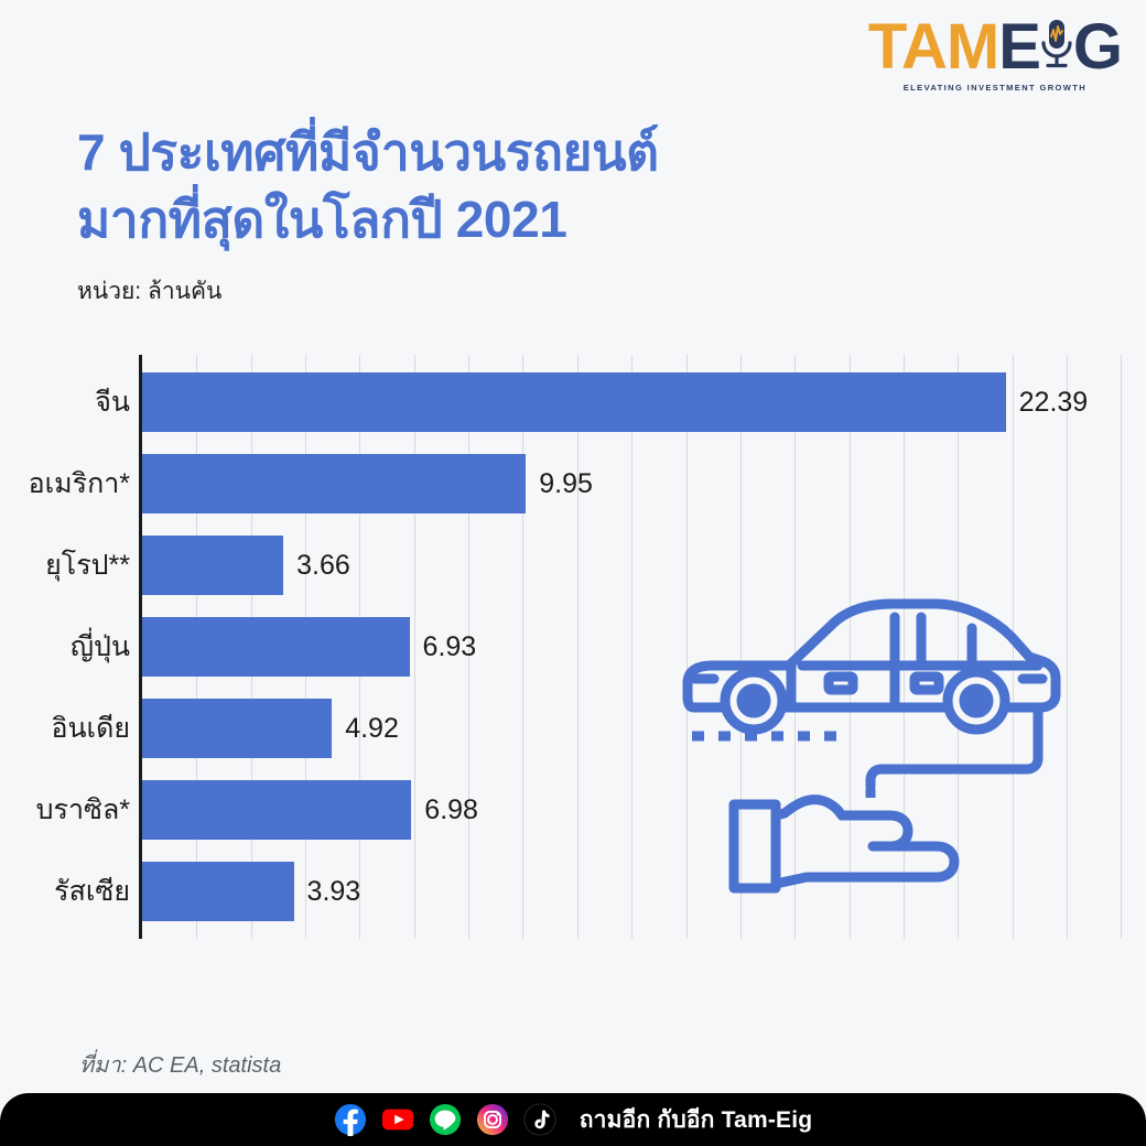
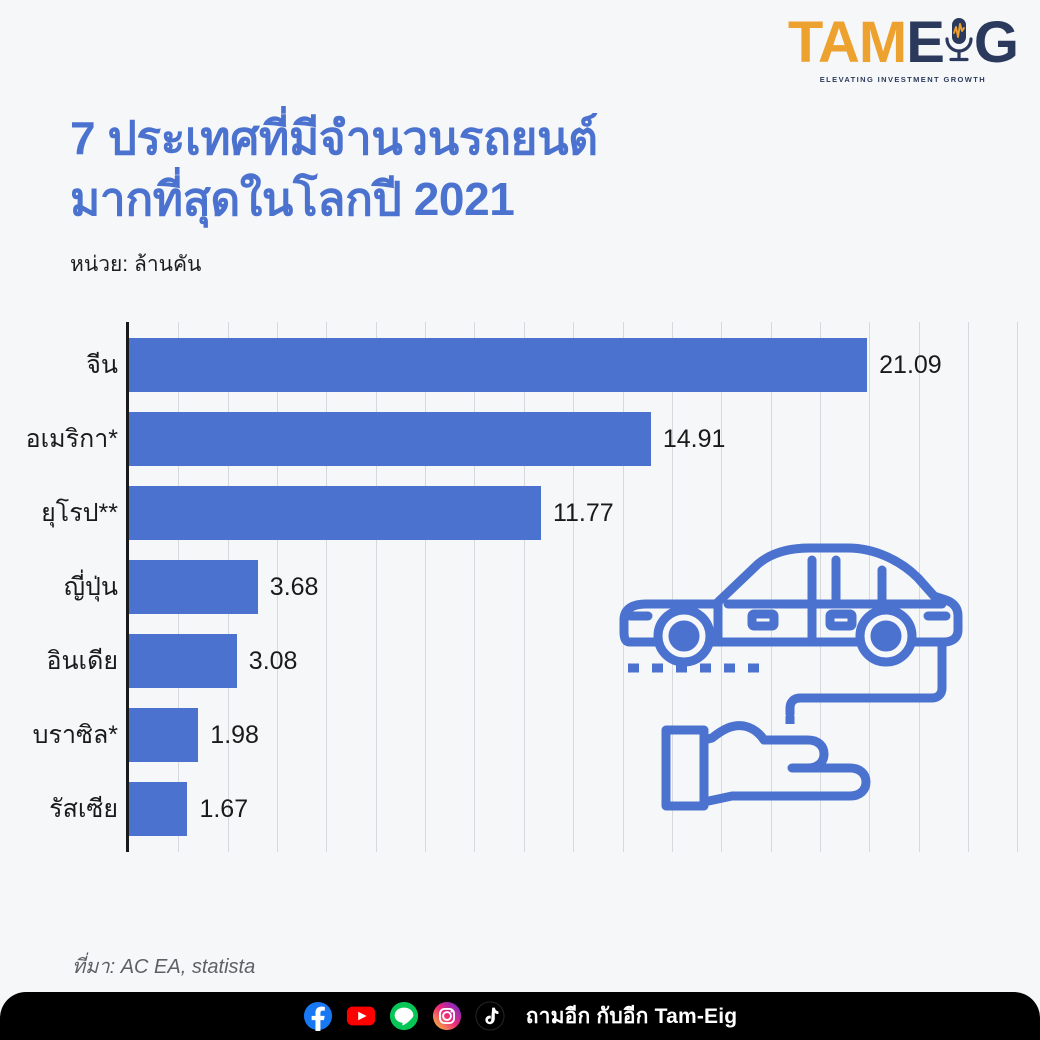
จีน: 22.39 -> 21.09
อเมริกา*: 9.95 -> 14.91
ยุโรป**: 3.66 -> 11.77
ญี่ปุ่น: 6.93 -> 3.68
อินเดีย: 4.92 -> 3.08
บราซิล*: 6.98 -> 1.98
รัสเซีย: 3.93 -> 1.67
